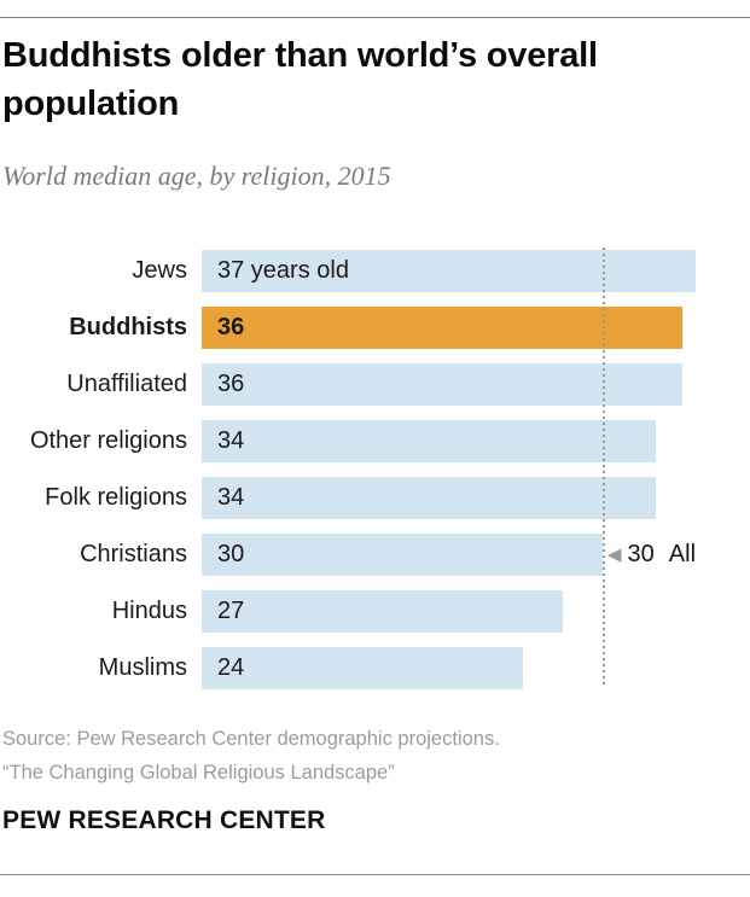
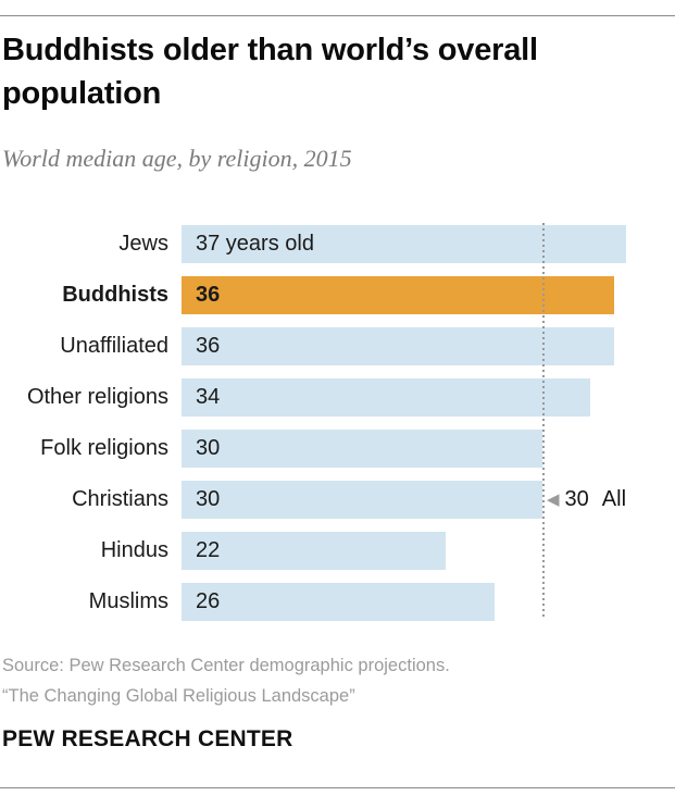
Folk religions: 34 -> 30
Hindus: 27 -> 22
Muslims: 24 -> 26
